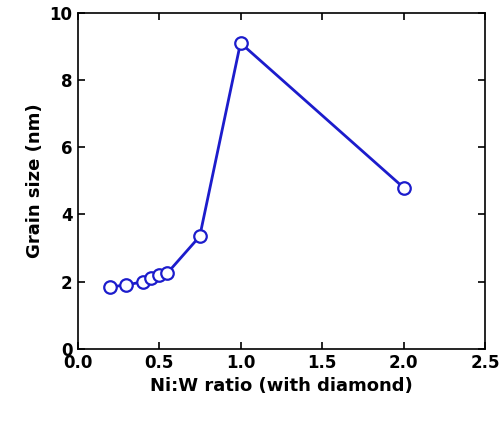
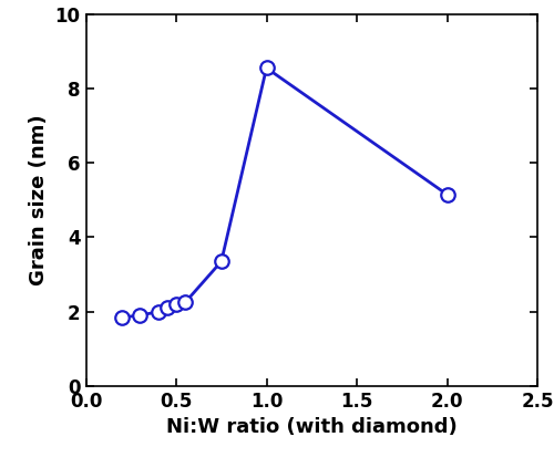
1.0: 9.10 -> 8.55
2.0: 4.80 -> 5.15
